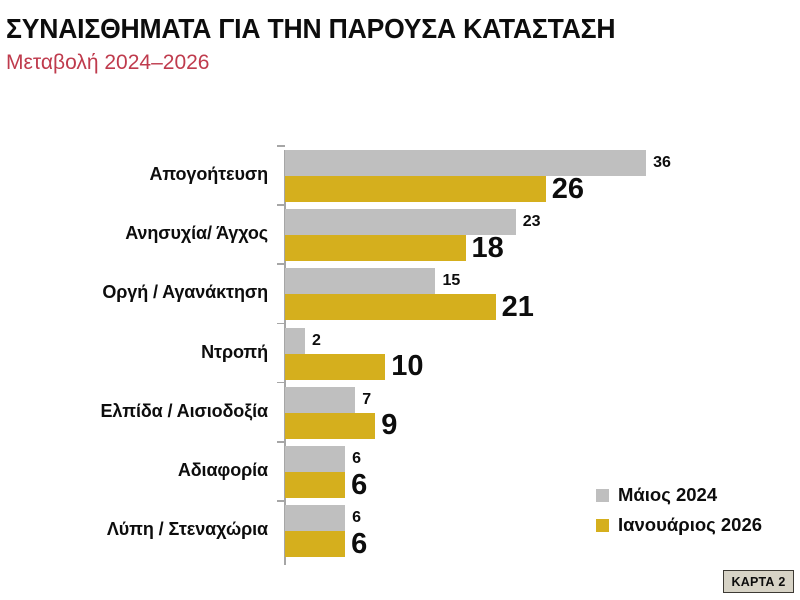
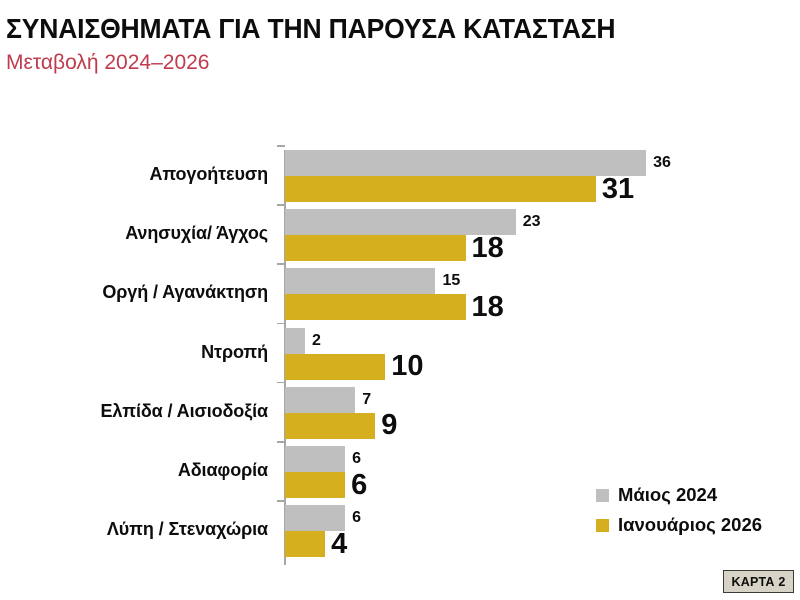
Ιανουάριος 2026/Απογοήτευση: 26 -> 31
Ιανουάριος 2026/Οργή / Αγανάκτηση: 21 -> 18
Ιανουάριος 2026/Λύπη / Στεναχώρια: 6 -> 4
